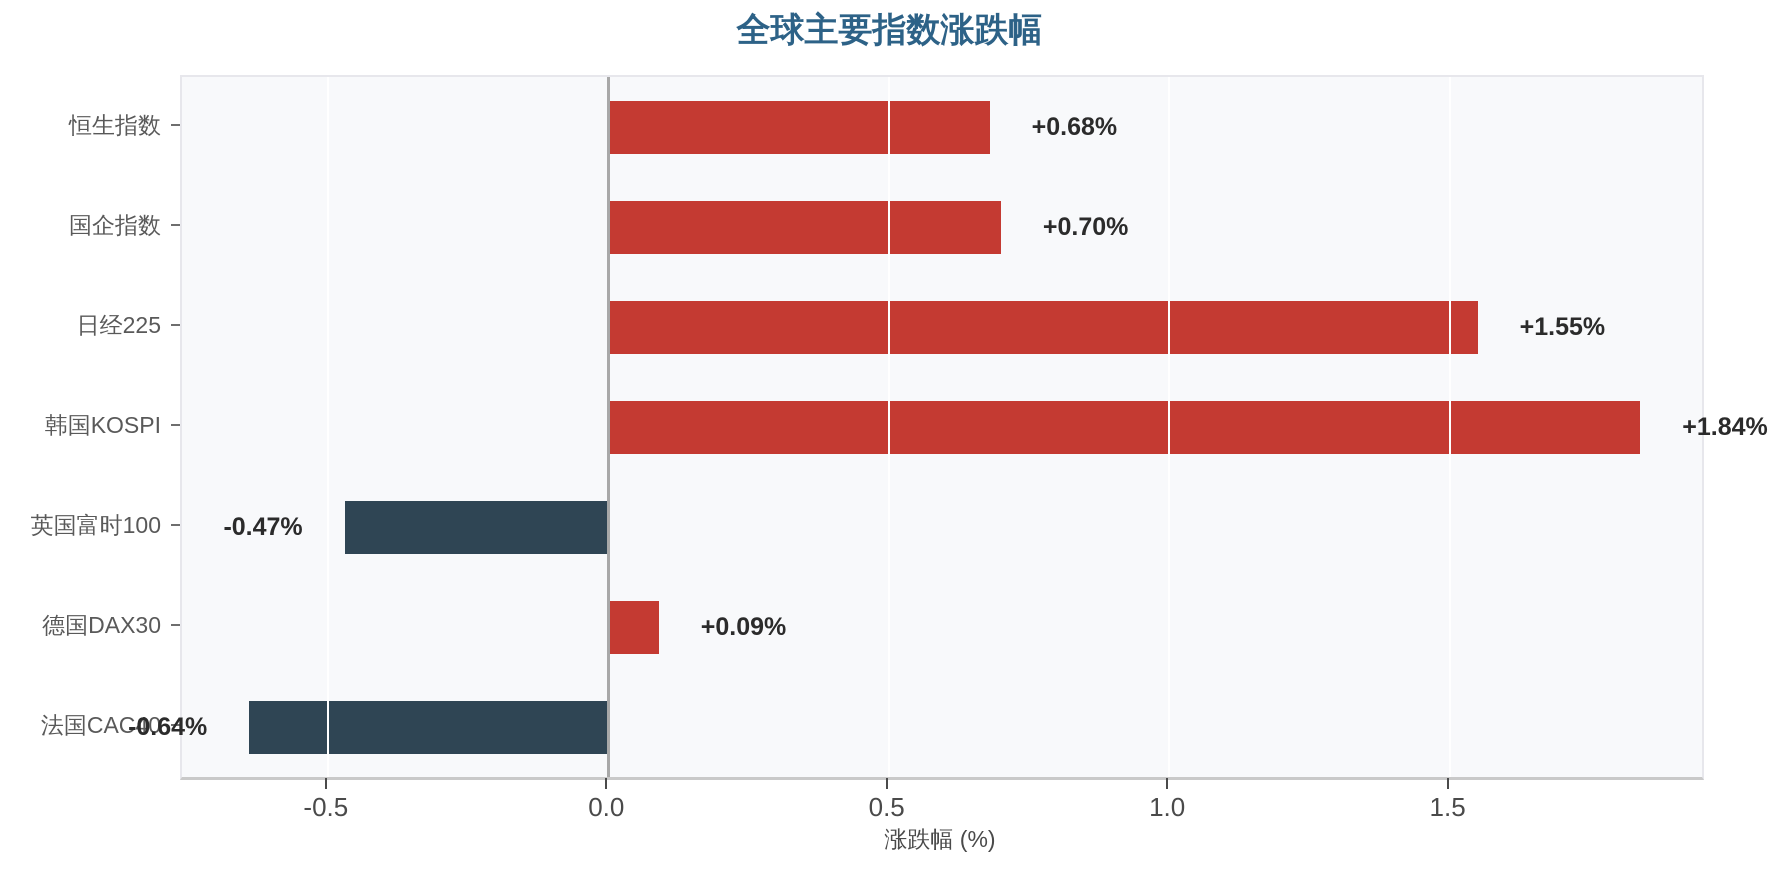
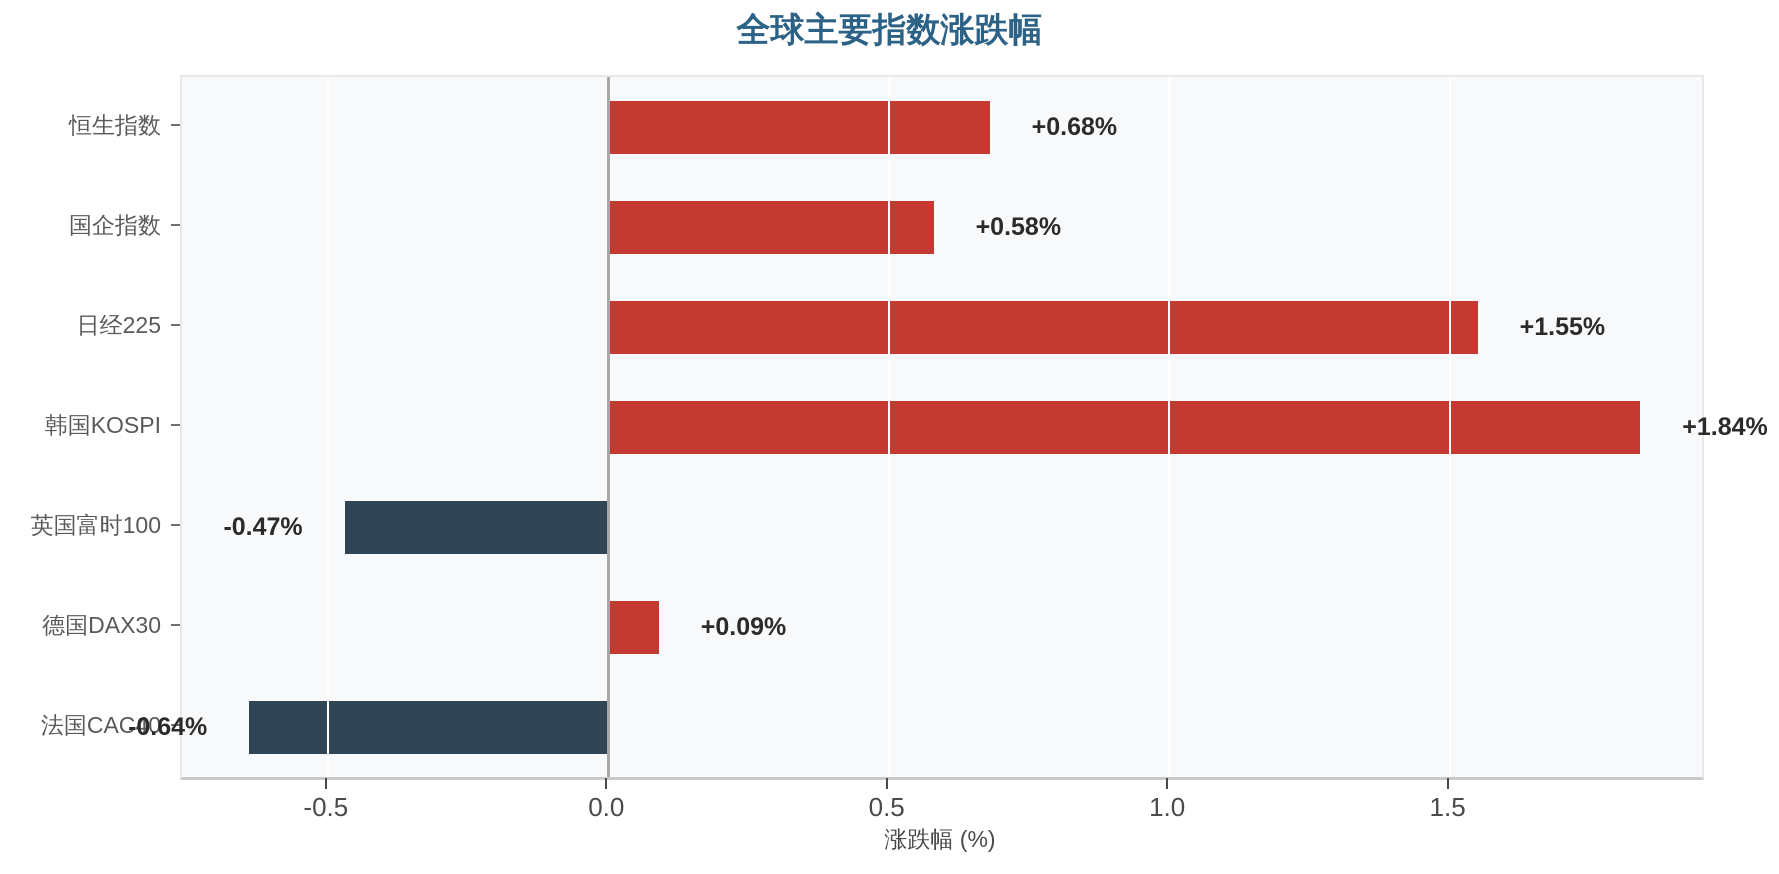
国企指数: +0.70% -> +0.58%
